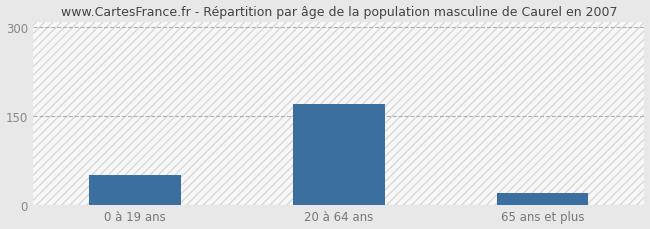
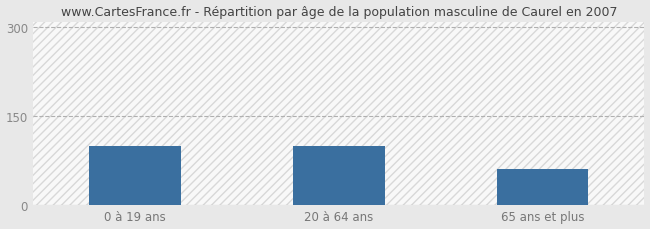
0 à 19 ans: 50 -> 100
20 à 64 ans: 170 -> 100
65 ans et plus: 20 -> 60
